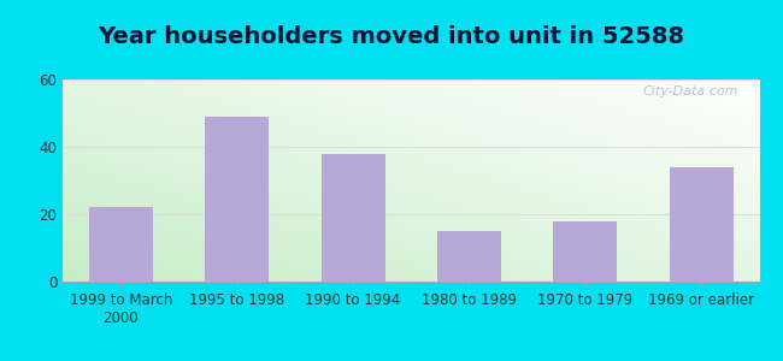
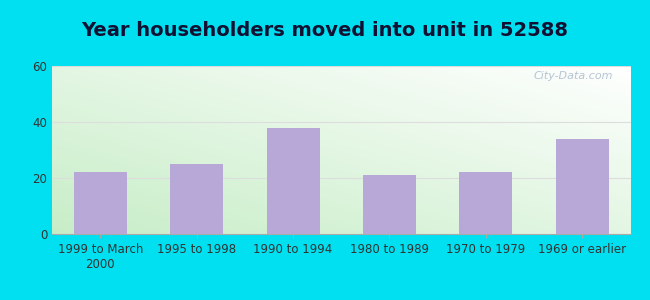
1995 to 1998: 49 -> 25
1980 to 1989: 15 -> 21
1970 to 1979: 18 -> 22
